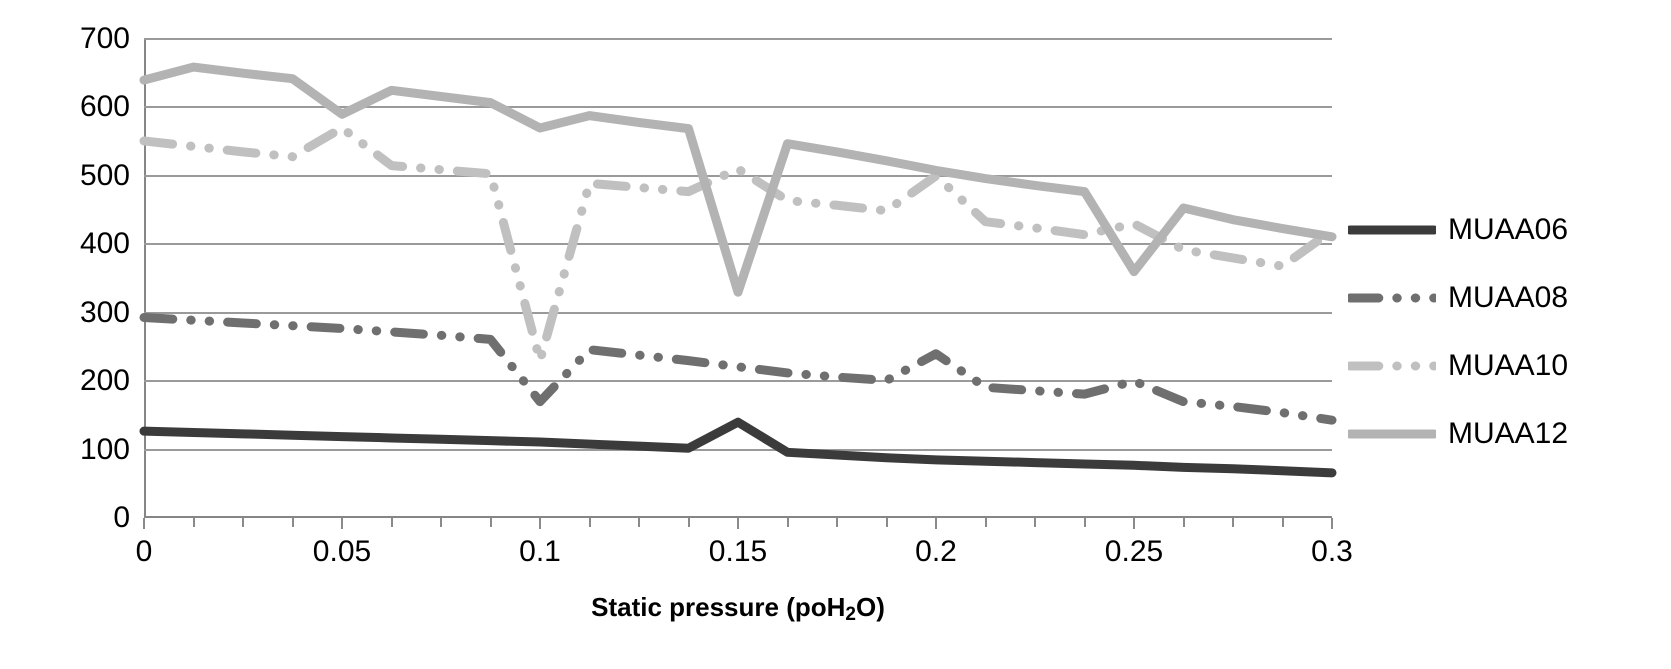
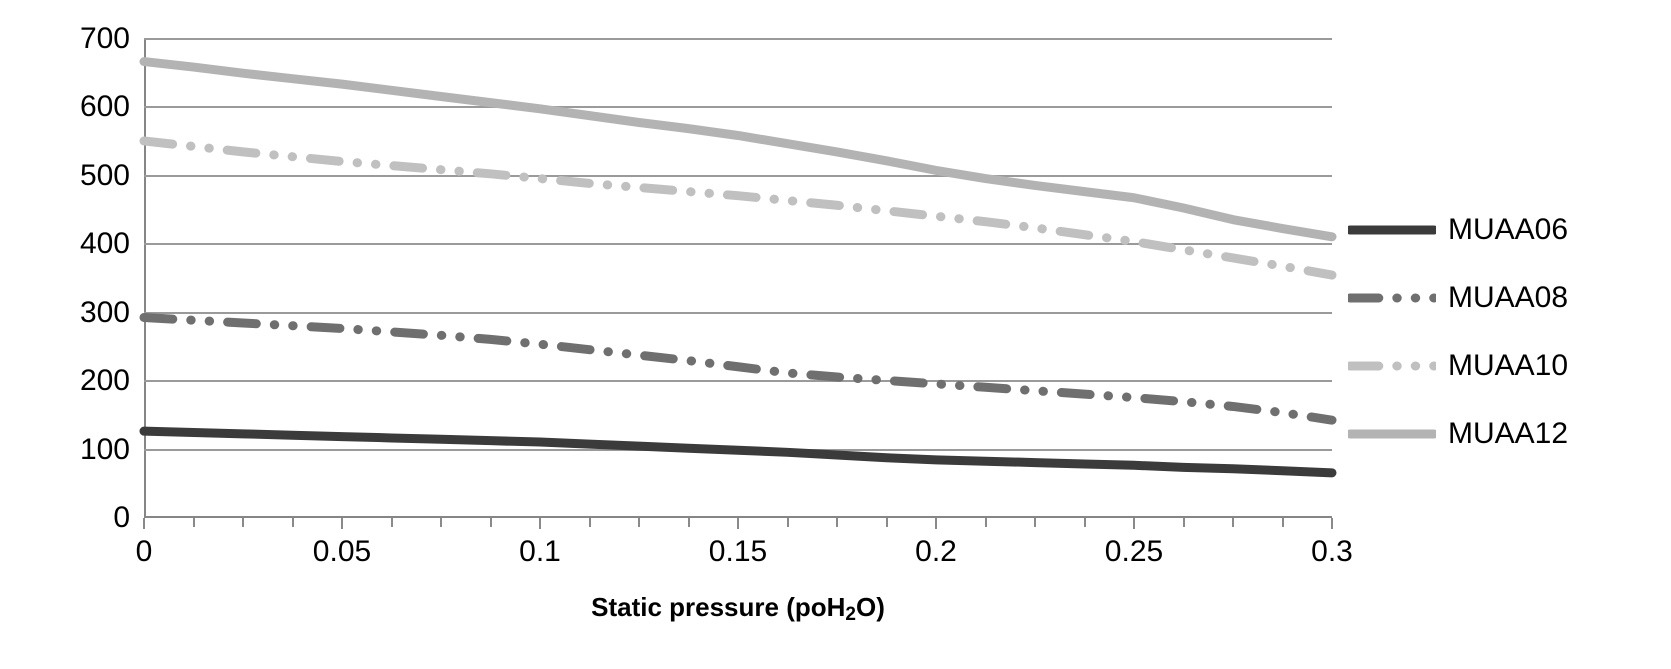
MUAA12/0: 640 -> 670
MUAA10/0.05: 570 -> 520
MUAA12/0.05: 590 -> 630
MUAA08/0.1: 170 -> 250
MUAA10/0.1: 230 -> 500
MUAA12/0.1: 570 -> 600
MUAA06/0.15: 140 -> 100
MUAA10/0.15: 510 -> 470
MUAA12/0.15: 330 -> 560
MUAA08/0.2: 240 -> 200
MUAA10/0.2: 500 -> 440
MUAA08/0.25: 200 -> 180
MUAA10/0.25: 430 -> 400
MUAA12/0.25: 360 -> 470
MUAA10/0.3: 420 -> 360
